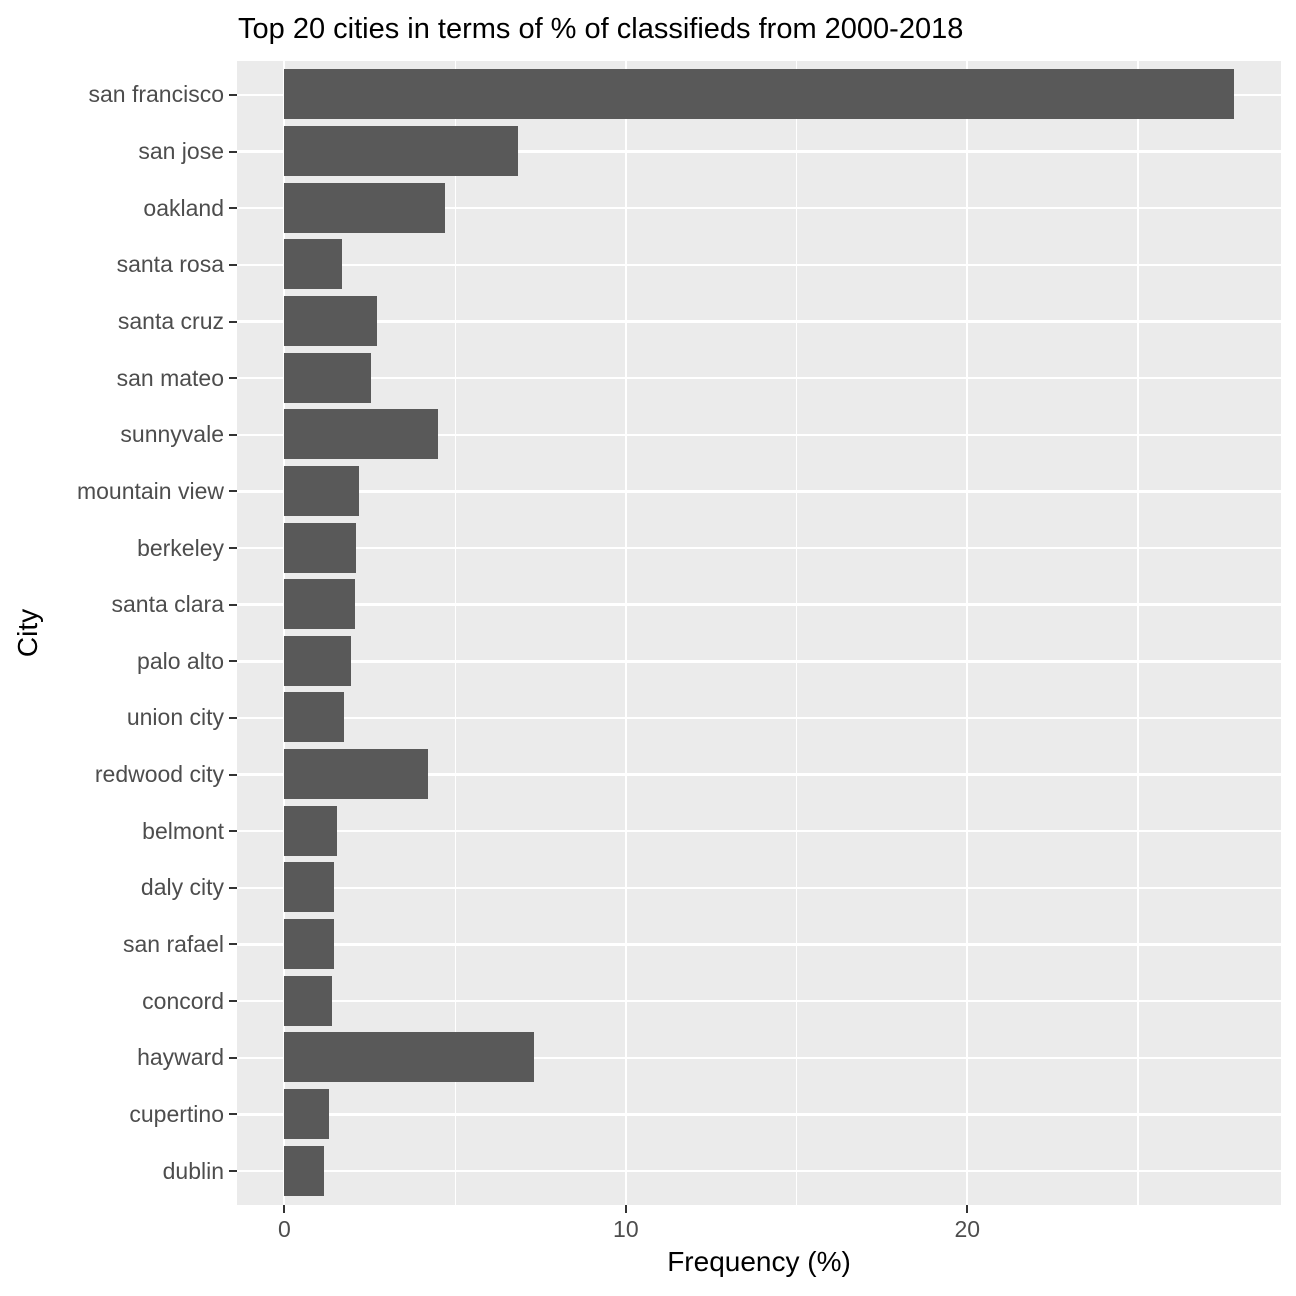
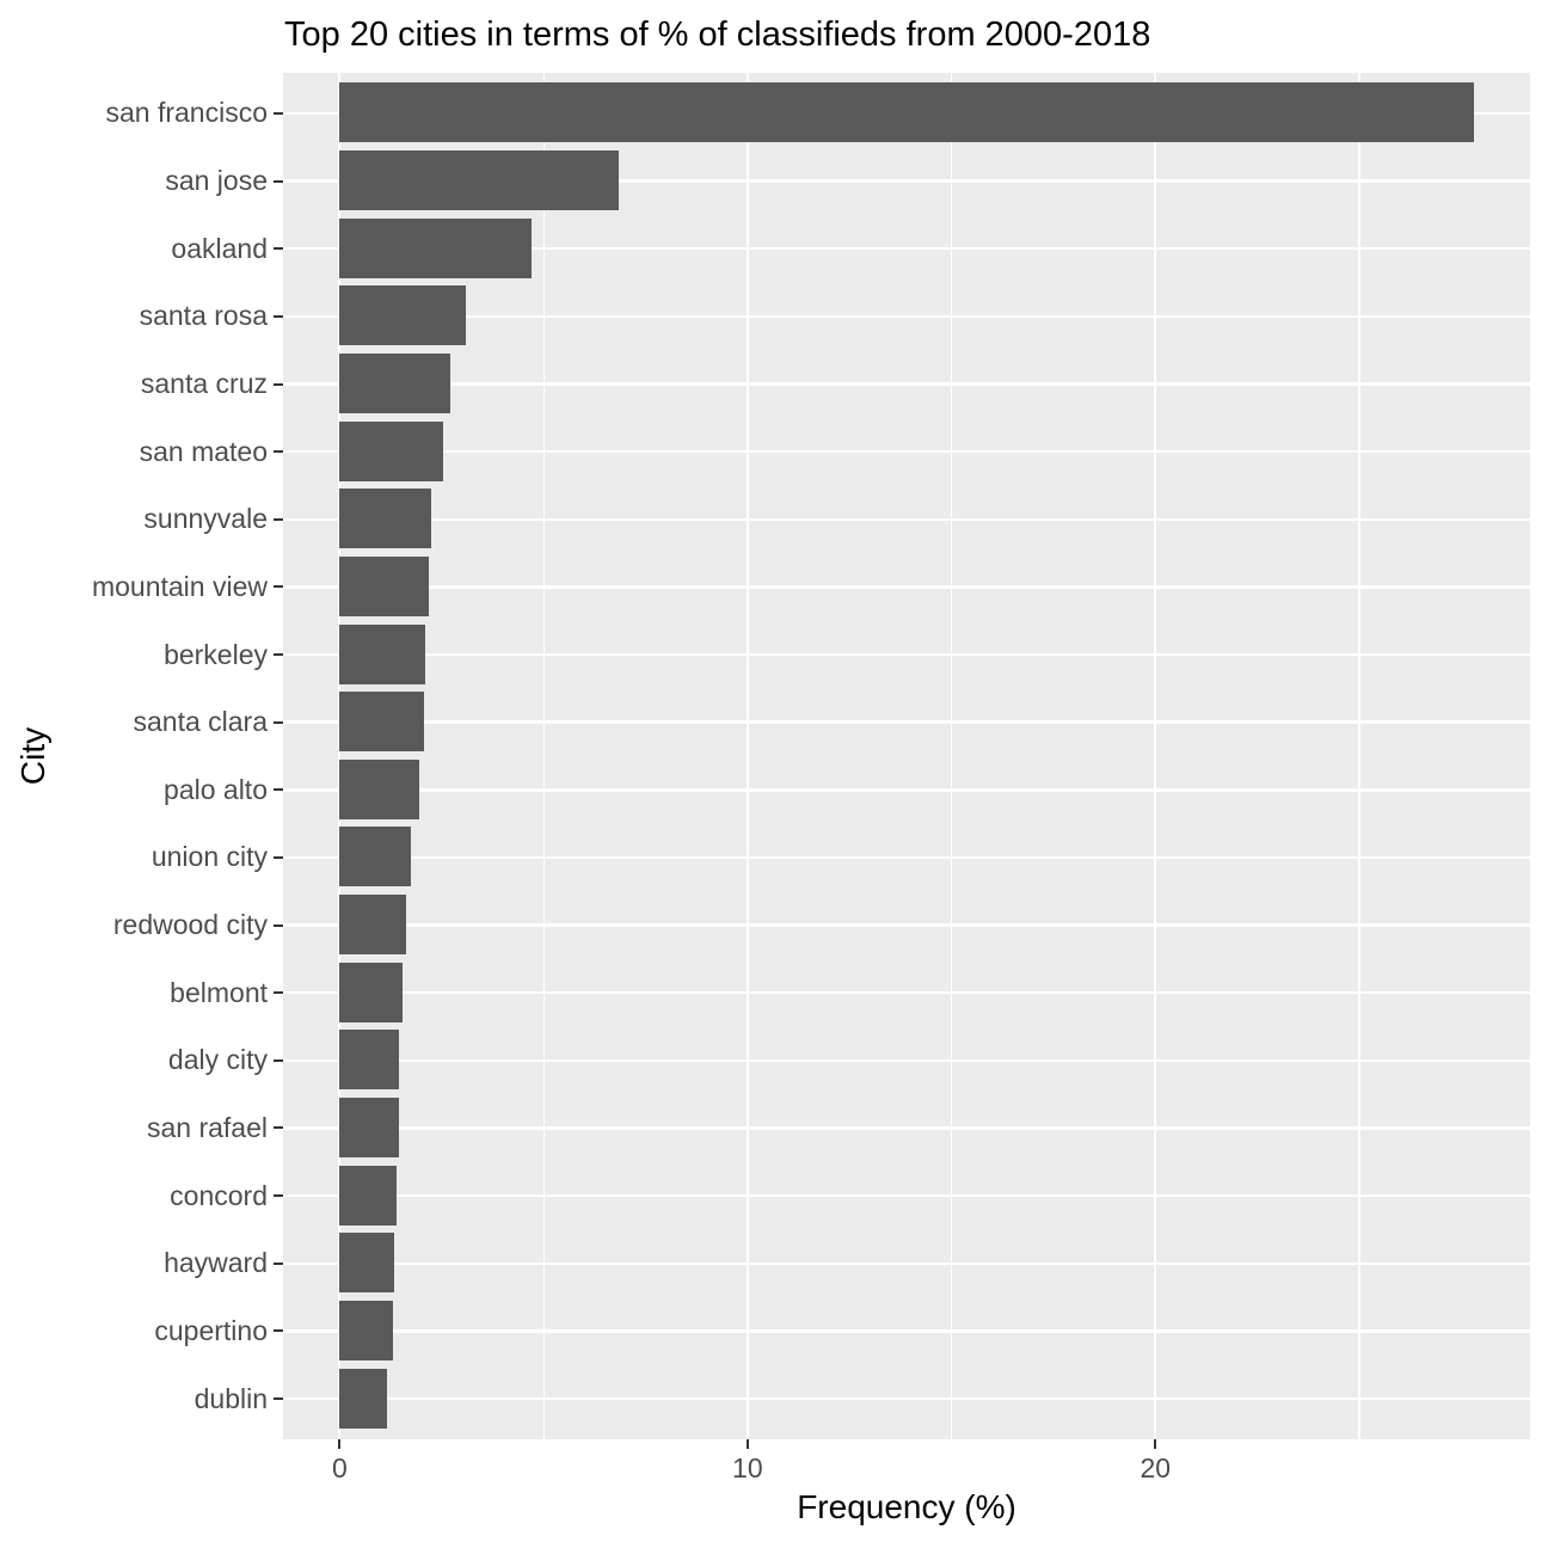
santa rosa: 1.7 -> 3.1
sunnyvale: 4.5 -> 2.2
redwood city: 4.2 -> 1.6
hayward: 7.3 -> 1.3
